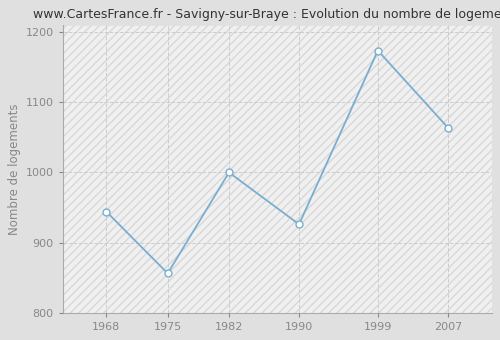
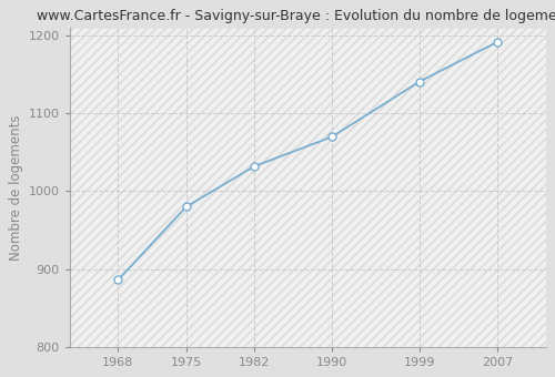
1968: 944 -> 886
1975: 856 -> 980
1982: 1000 -> 1032
1990: 926 -> 1070
1999: 1174 -> 1141
2007: 1064 -> 1192
